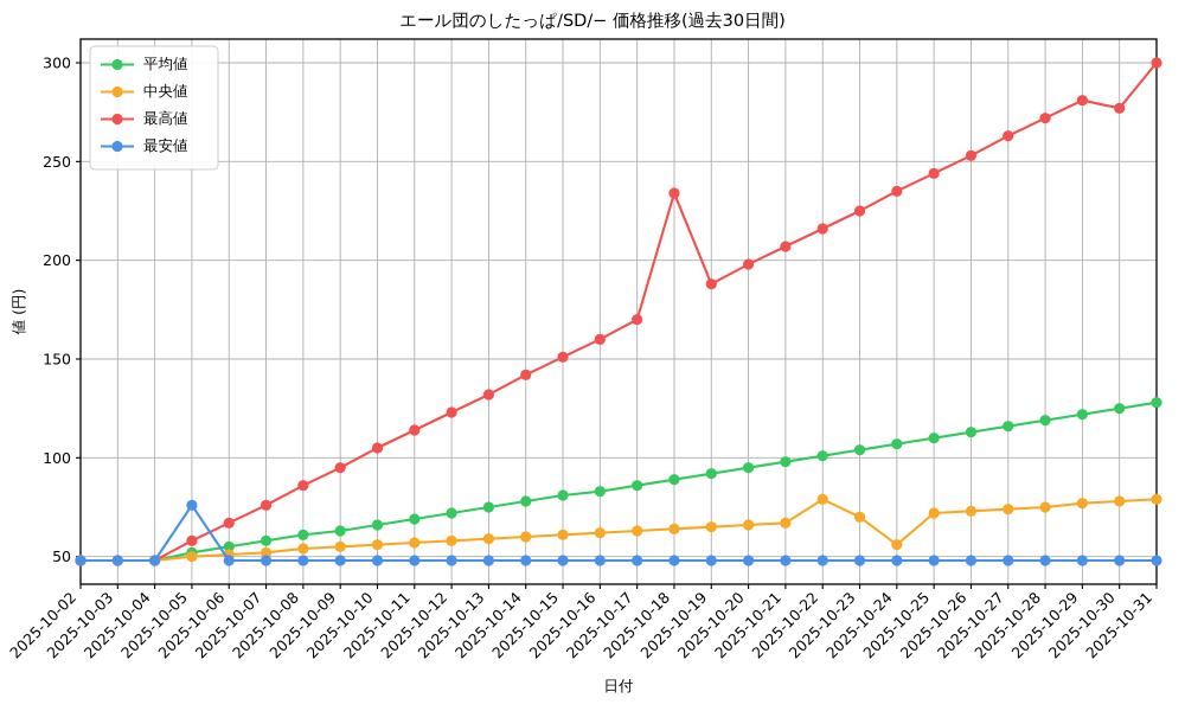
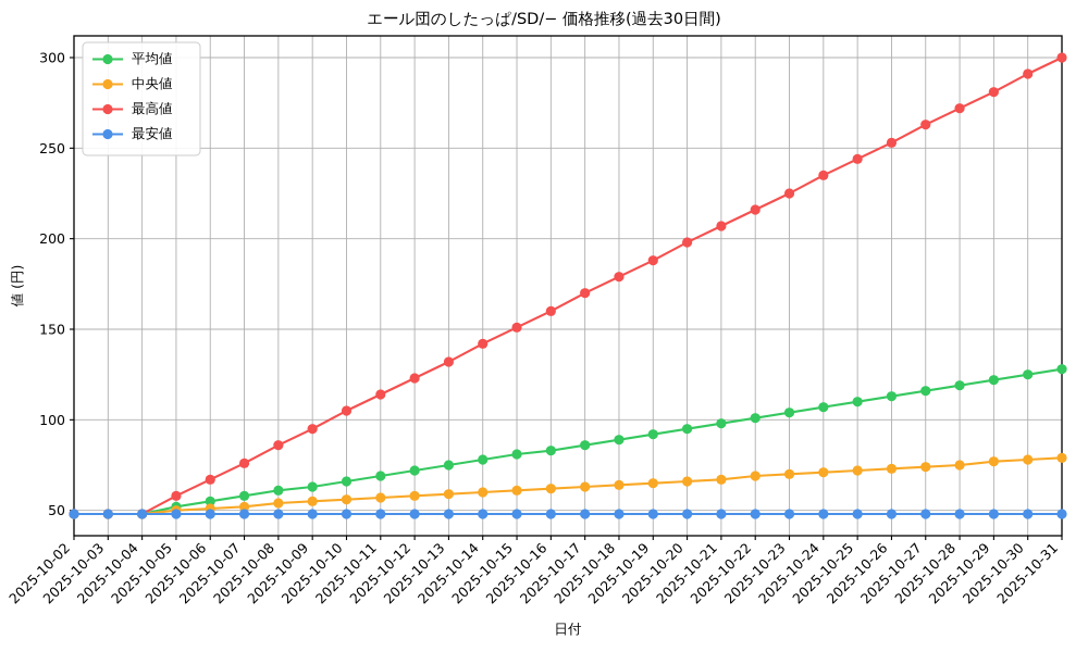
最安値/2025-10-05: 76 -> 48
最高値/2025-10-18: 234 -> 179
中央値/2025-10-22: 79 -> 69
中央値/2025-10-24: 56 -> 71
最高値/2025-10-30: 277 -> 291
